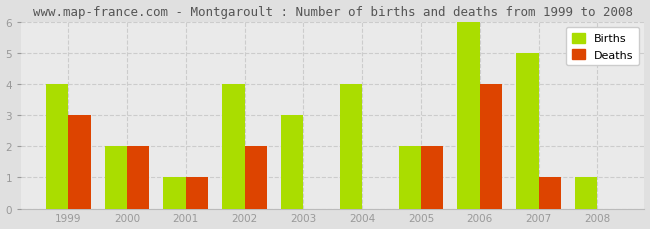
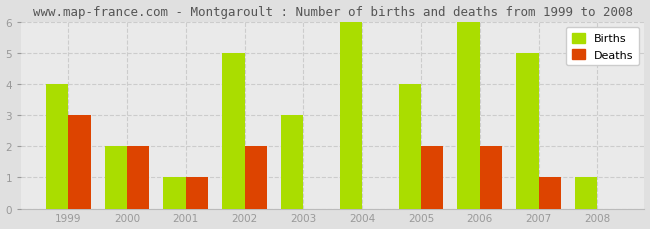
Births/2002: 4 -> 5
Births/2004: 4 -> 6
Births/2005: 2 -> 4
Deaths/2006: 4 -> 2
